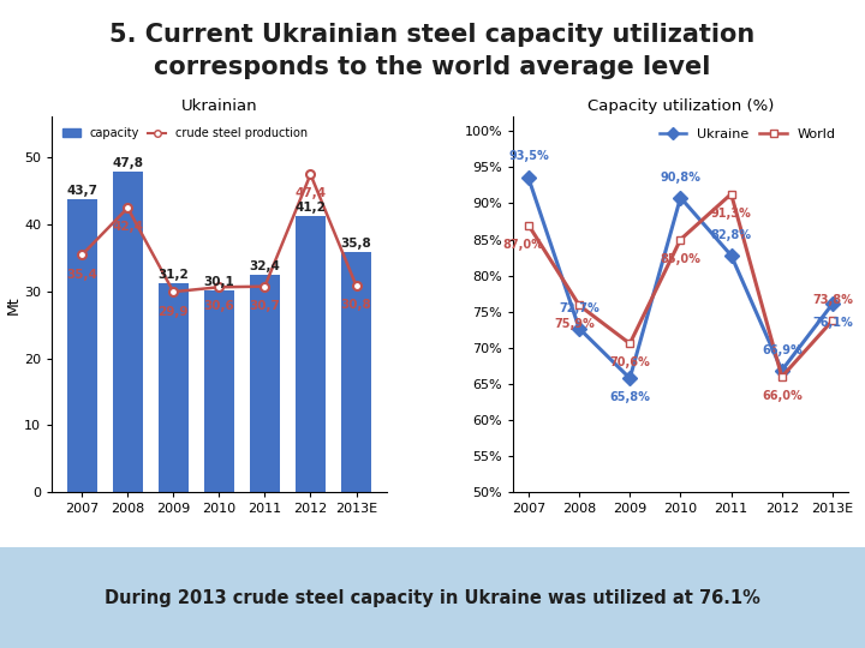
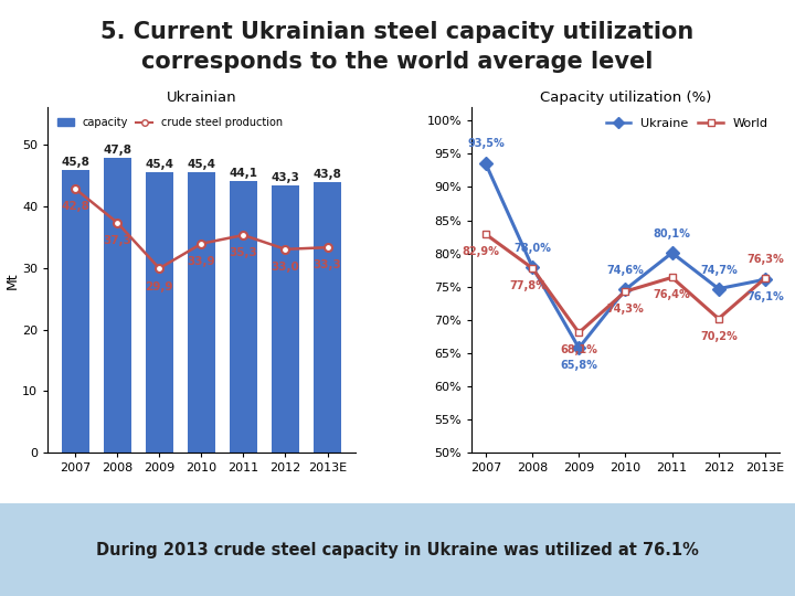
Ukrainian/capacity/2007: 43,7 -> 45,8
Ukrainian/crude steel production/2007: 35,4 -> 42,8
Ukrainian/crude steel production/2008: 42,4 -> 37,3
Ukrainian/capacity/2009: 31,2 -> 45,4
Ukrainian/capacity/2010: 30,1 -> 45,4
Ukrainian/crude steel production/2010: 30,6 -> 33,9
Ukrainian/capacity/2011: 32,4 -> 44,1
Ukrainian/crude steel production/2011: 30,7 -> 35,3
Ukrainian/capacity/2012: 41,2 -> 43,3
Ukrainian/crude steel production/2012: 47,4 -> 33,0
Ukrainian/capacity/2013E: 35,8 -> 43,8
Ukrainian/crude steel production/2013E: 30,8 -> 33,3
Capacity utilization (%)/World/2007: 87,0% -> 82,9%
Capacity utilization (%)/Ukraine/2008: 72,7% -> 78,0%
Capacity utilization (%)/World/2008: 75,9% -> 77,8%
Capacity utilization (%)/World/2009: 70,6% -> 68,1%
Capacity utilization (%)/Ukraine/2010: 90,8% -> 74,6%
Capacity utilization (%)/World/2010: 85,0% -> 74,3%
Capacity utilization (%)/Ukraine/2011: 82,8% -> 80,1%
Capacity utilization (%)/World/2011: 91,3% -> 76,4%
Capacity utilization (%)/Ukraine/2012: 66,9% -> 74,7%
Capacity utilization (%)/World/2012: 66,0% -> 70,2%
Capacity utilization (%)/World/2013E: 73,8% -> 76,3%
